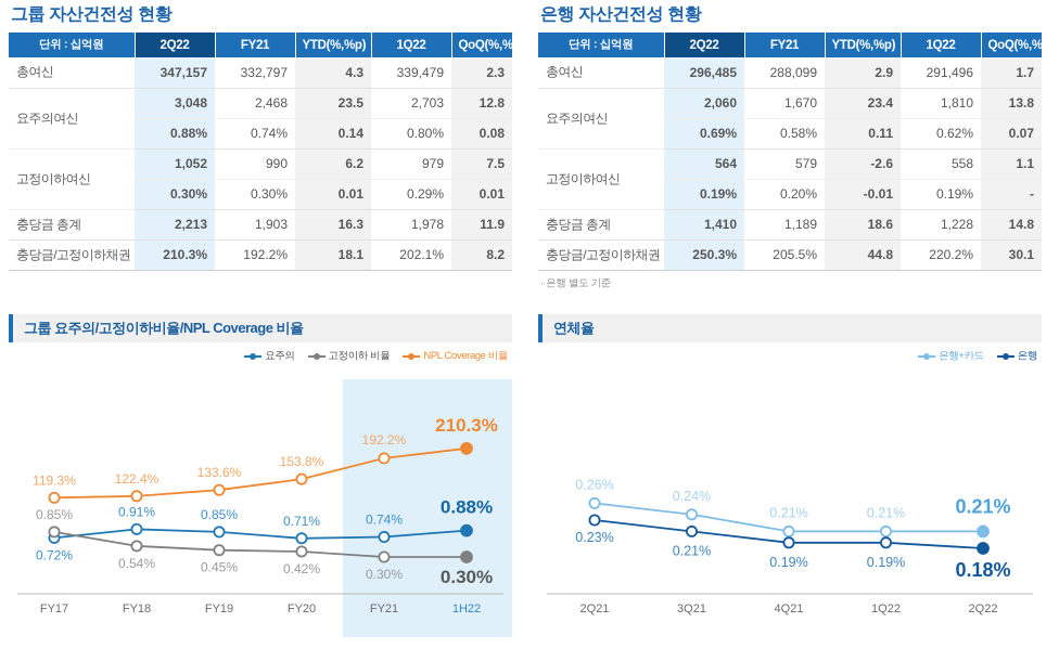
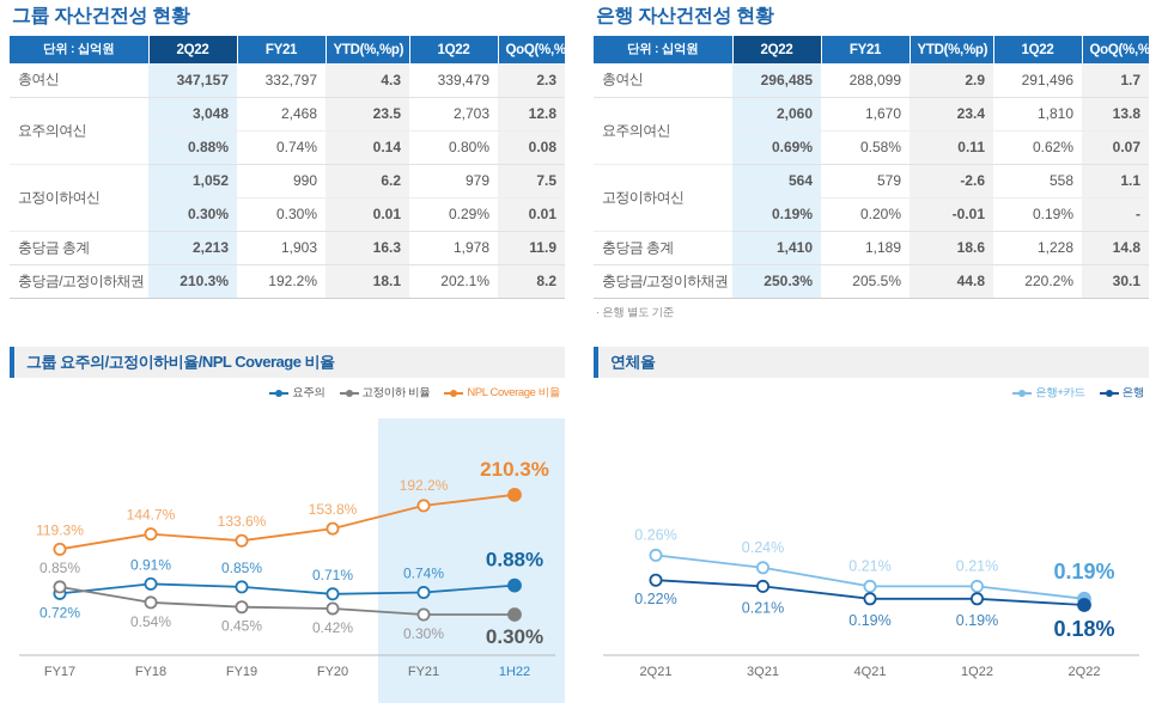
그룹 요주의/고정이하비율/NPL Coverage 비율/NPL Coverage 비율/FY18: 122.4% -> 144.7%
연체율/은행/2Q21: 0.23% -> 0.22%
연체율/은행+카드/2Q22: 0.21% -> 0.19%
